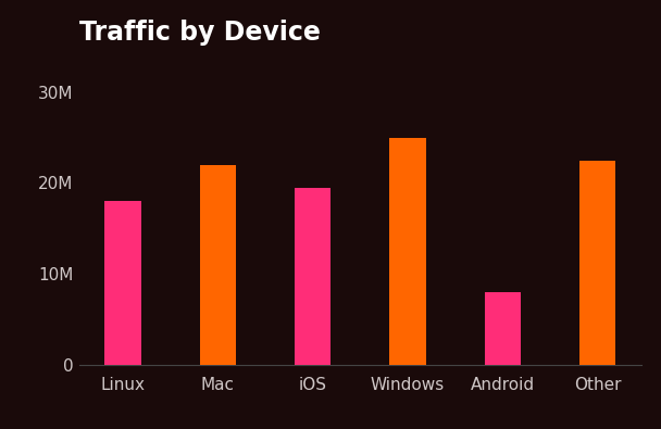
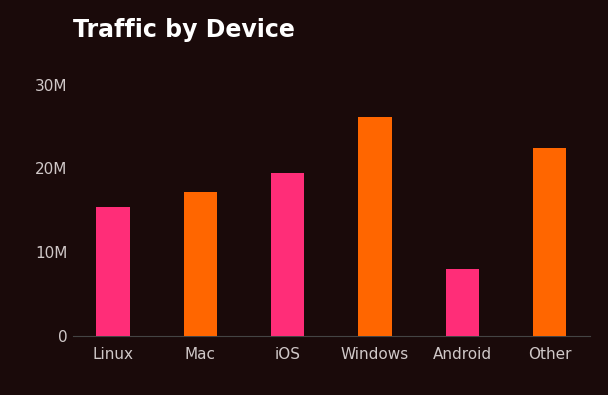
Linux: 18.0M -> 15.4M
Mac: 22.0M -> 17.2M
Windows: 25.0M -> 26.2M
